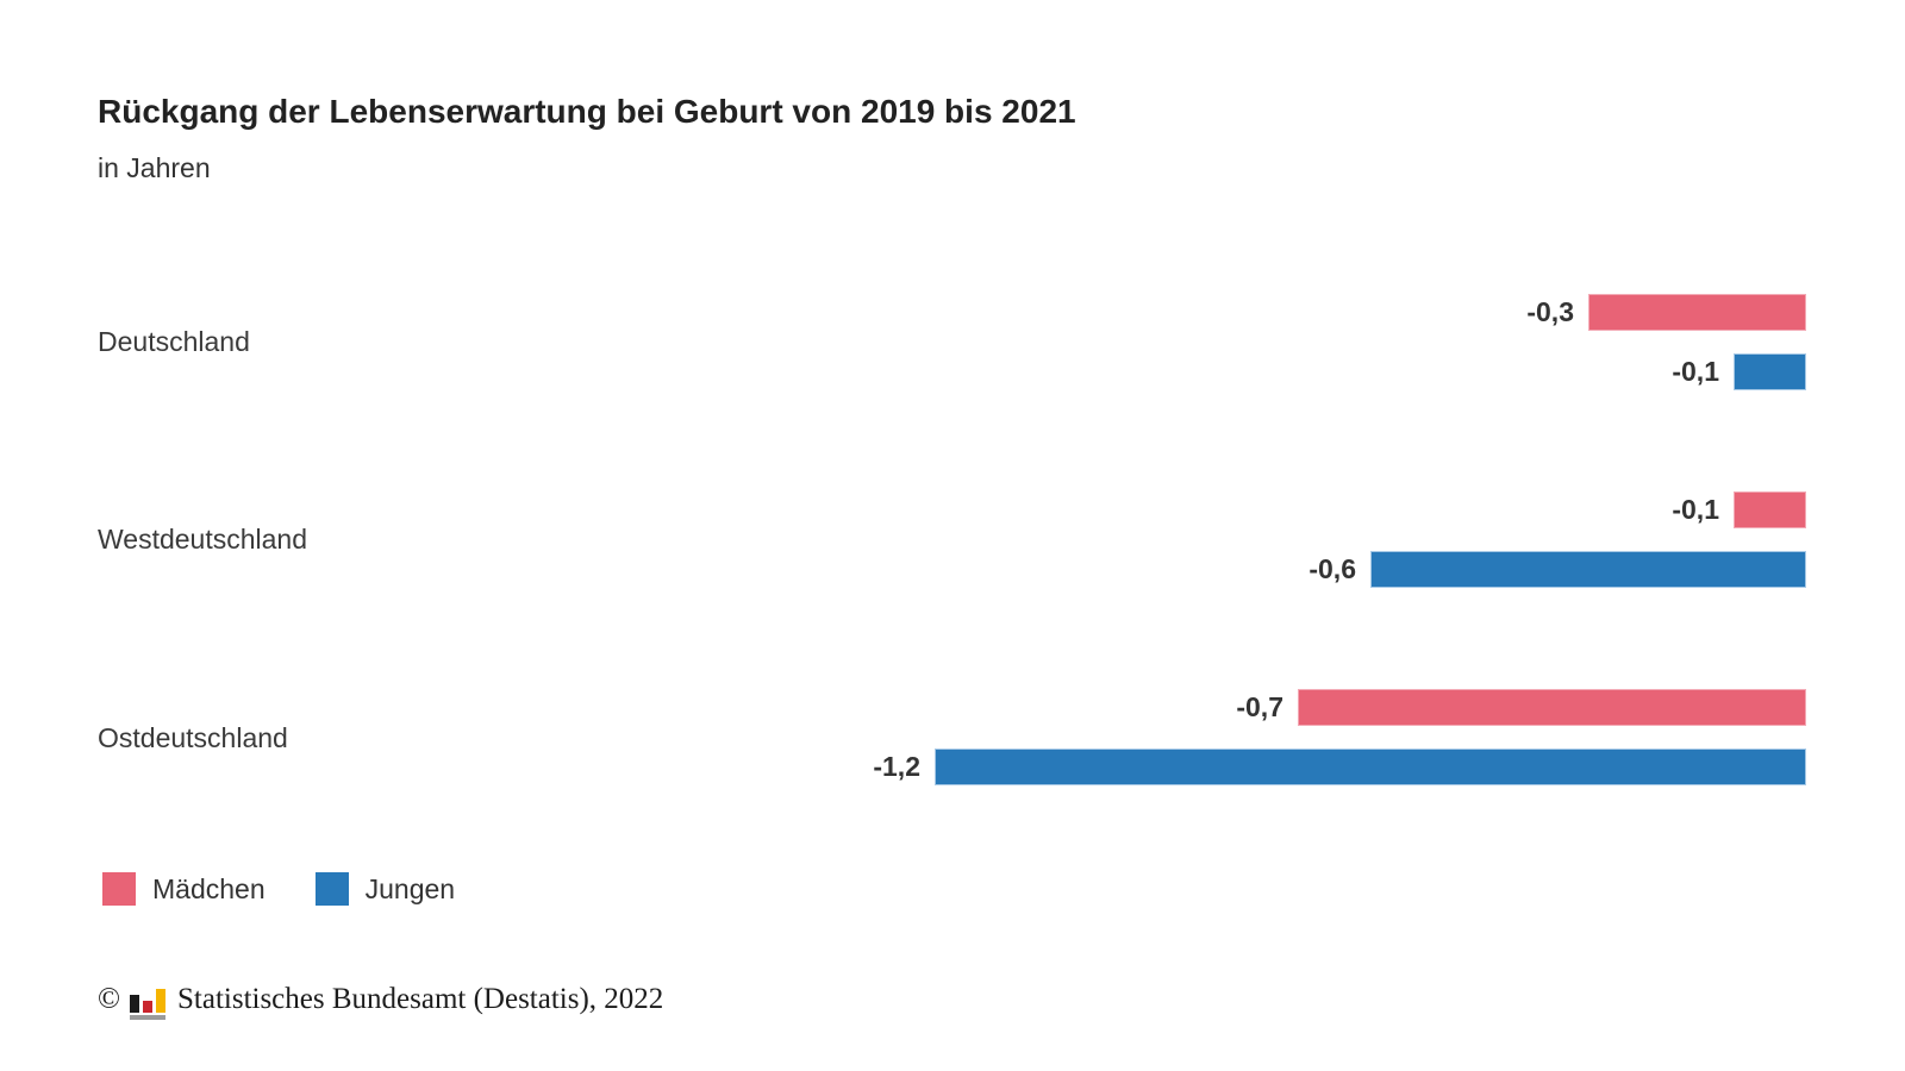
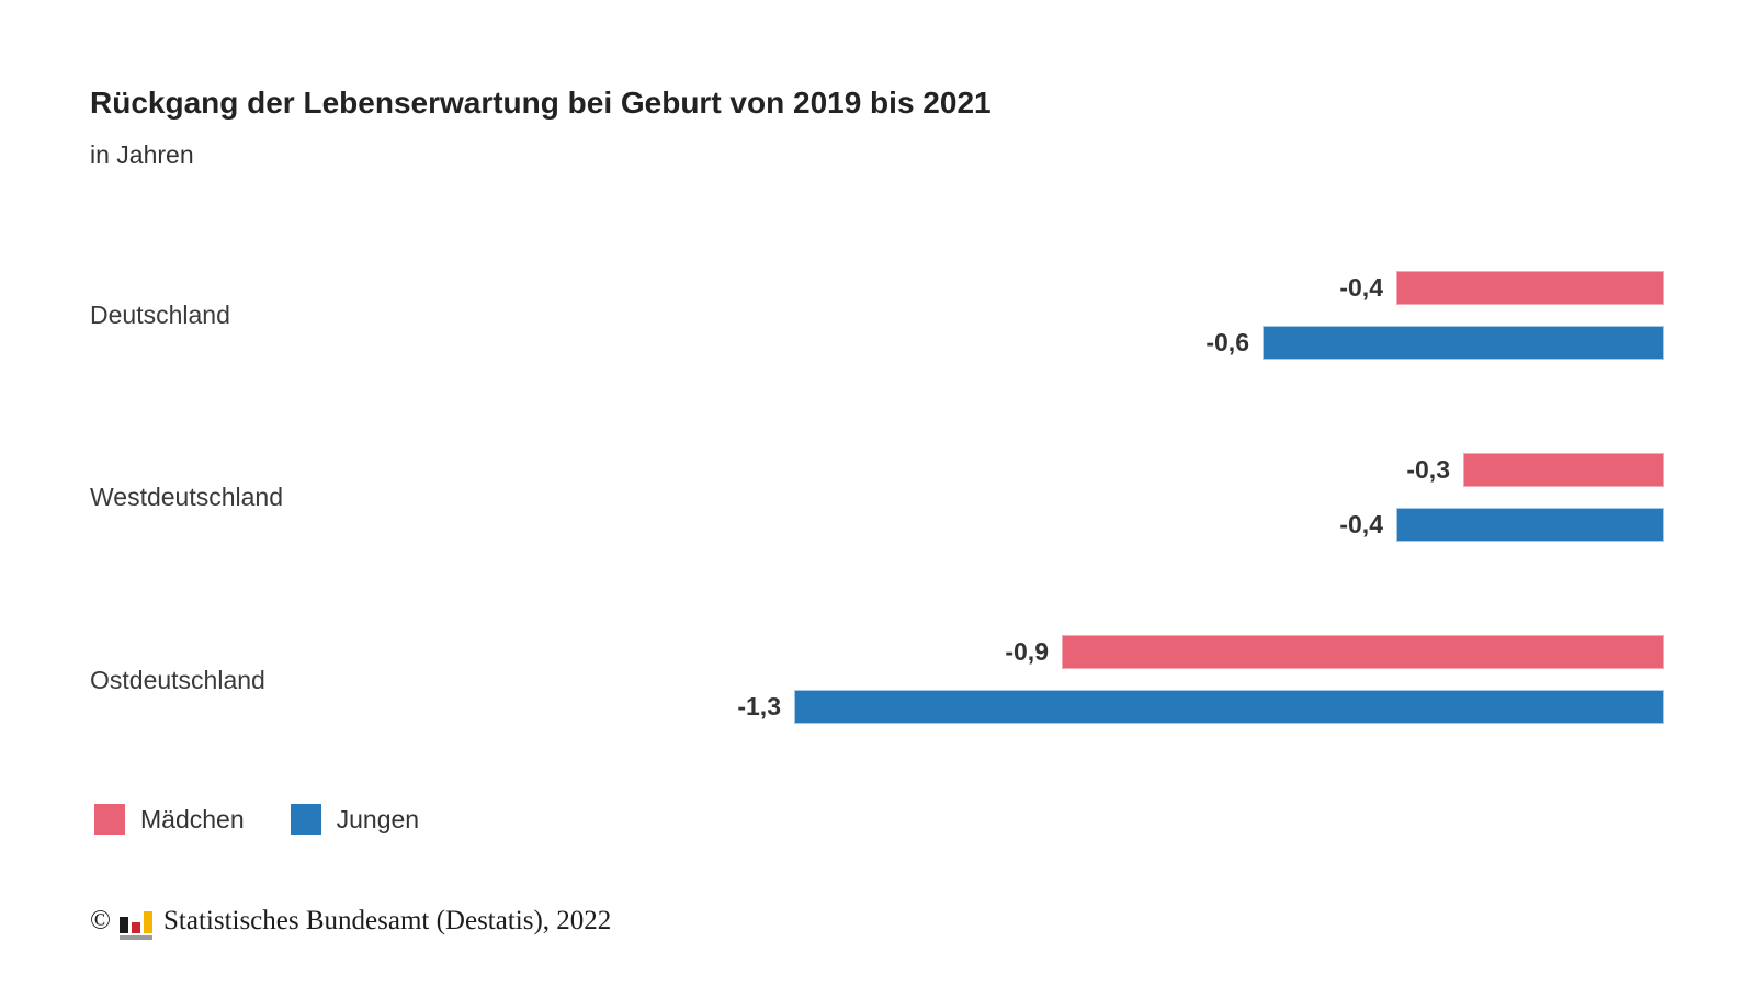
Mädchen/Deutschland: -0,3 -> -0,4
Jungen/Deutschland: -0,1 -> -0,6
Mädchen/Westdeutschland: -0,1 -> -0,3
Jungen/Westdeutschland: -0,6 -> -0,4
Mädchen/Ostdeutschland: -0,7 -> -0,9
Jungen/Ostdeutschland: -1,2 -> -1,3
